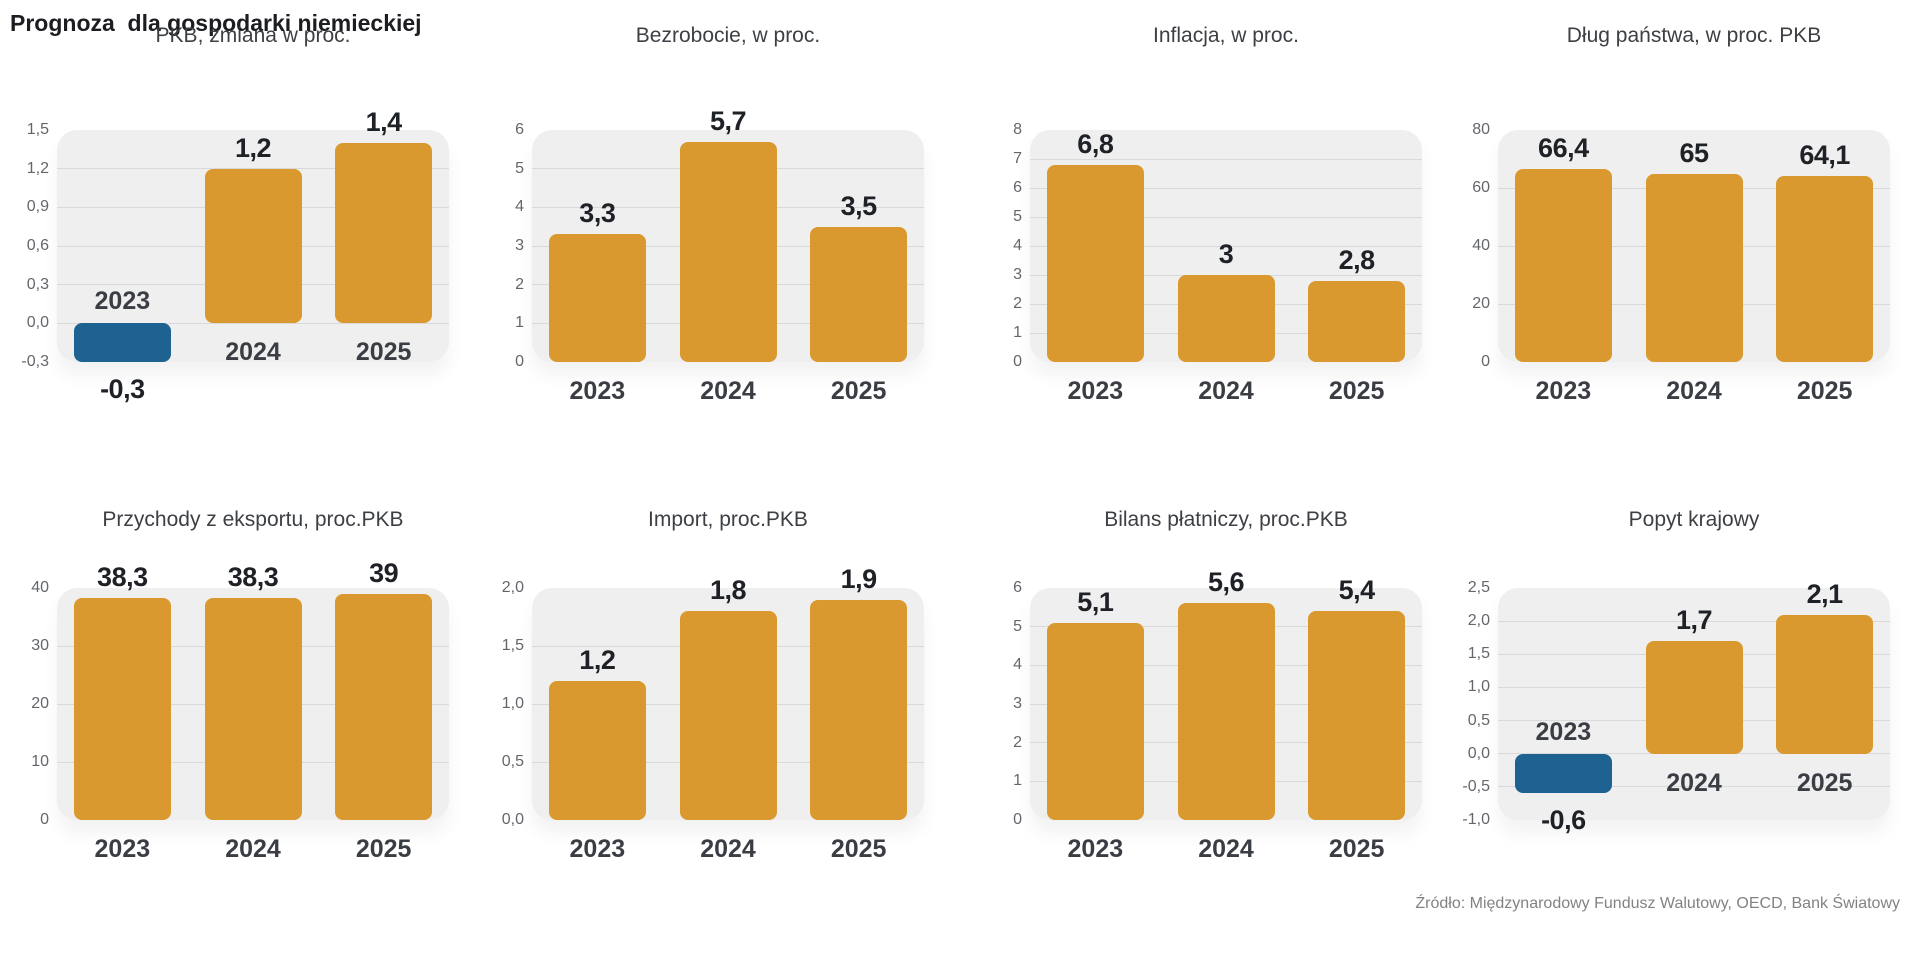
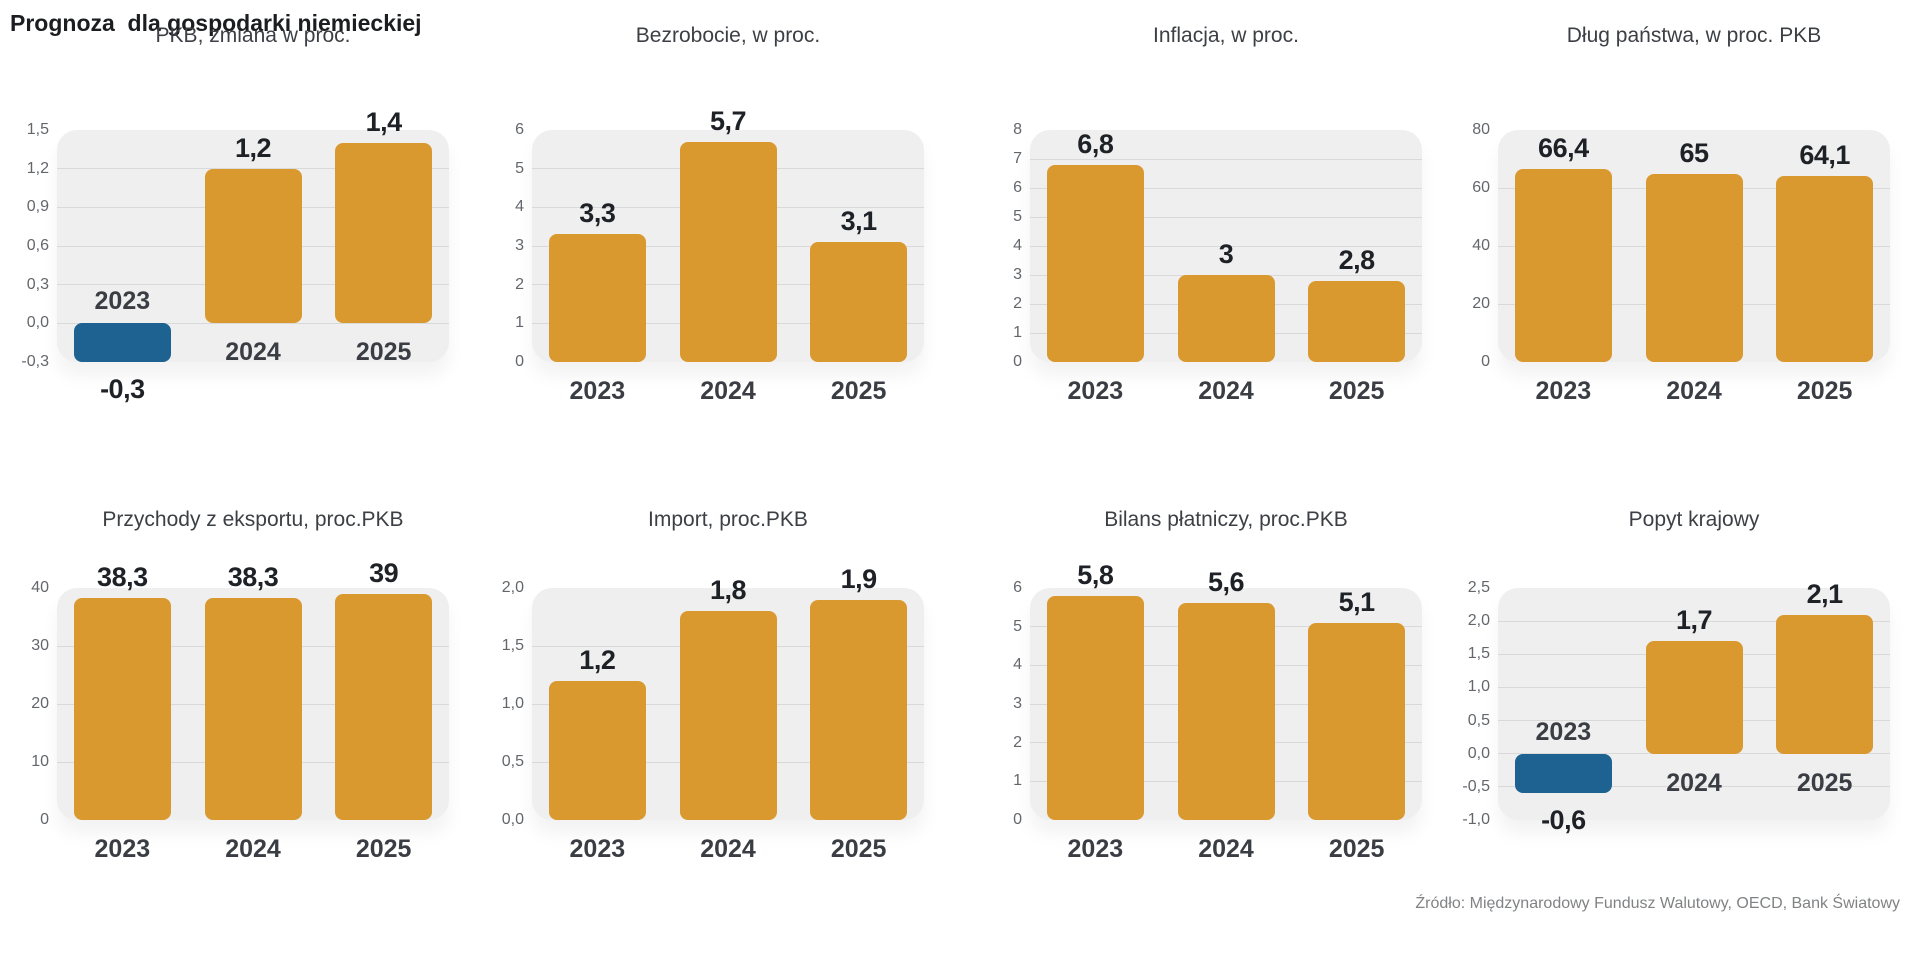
Bezrobocie, w proc./2025: 3,5 -> 3,1
Bilans płatniczy, proc.PKB/2023: 5,1 -> 5,8
Bilans płatniczy, proc.PKB/2025: 5,4 -> 5,1
